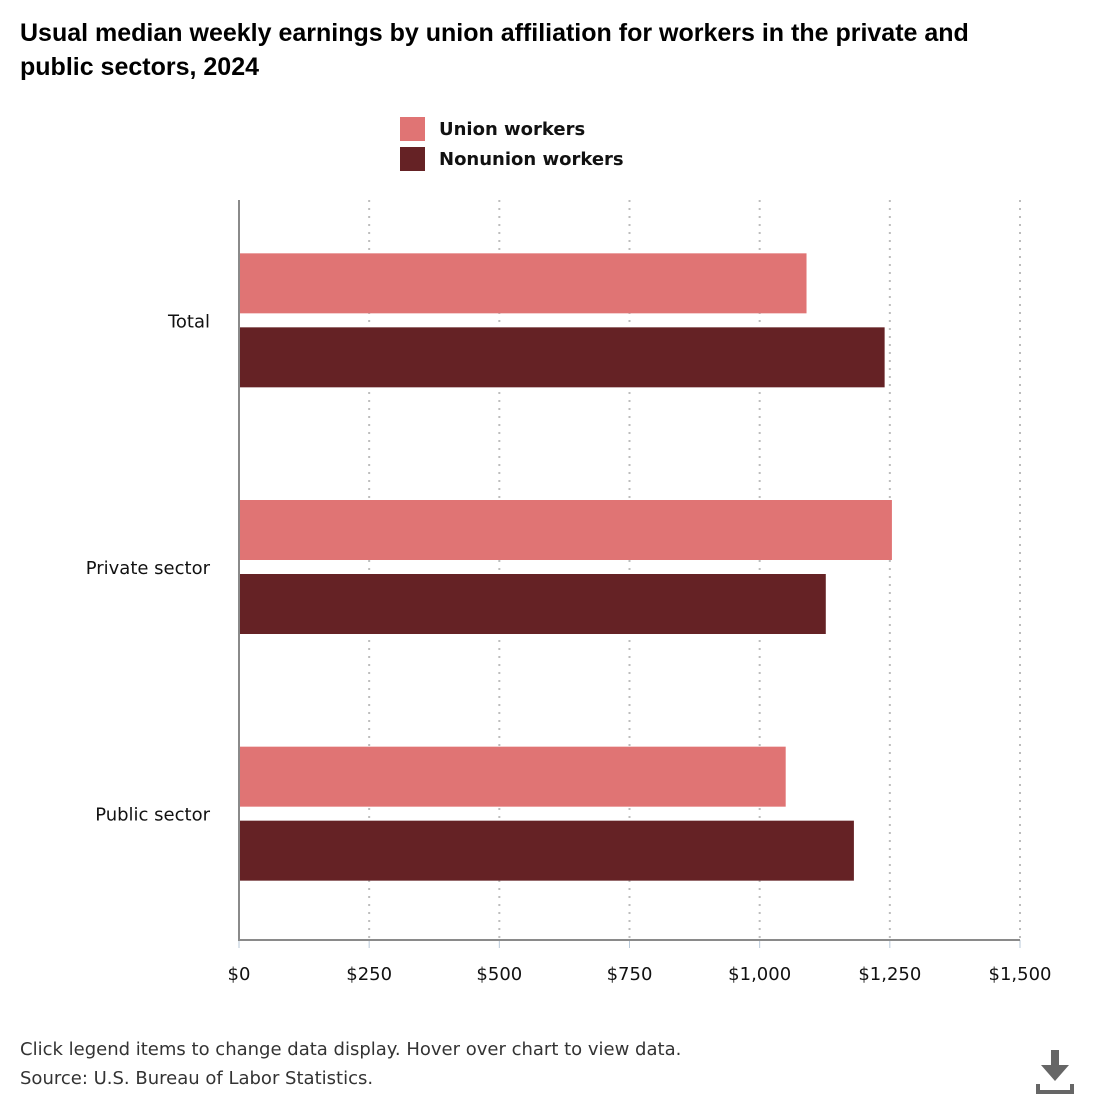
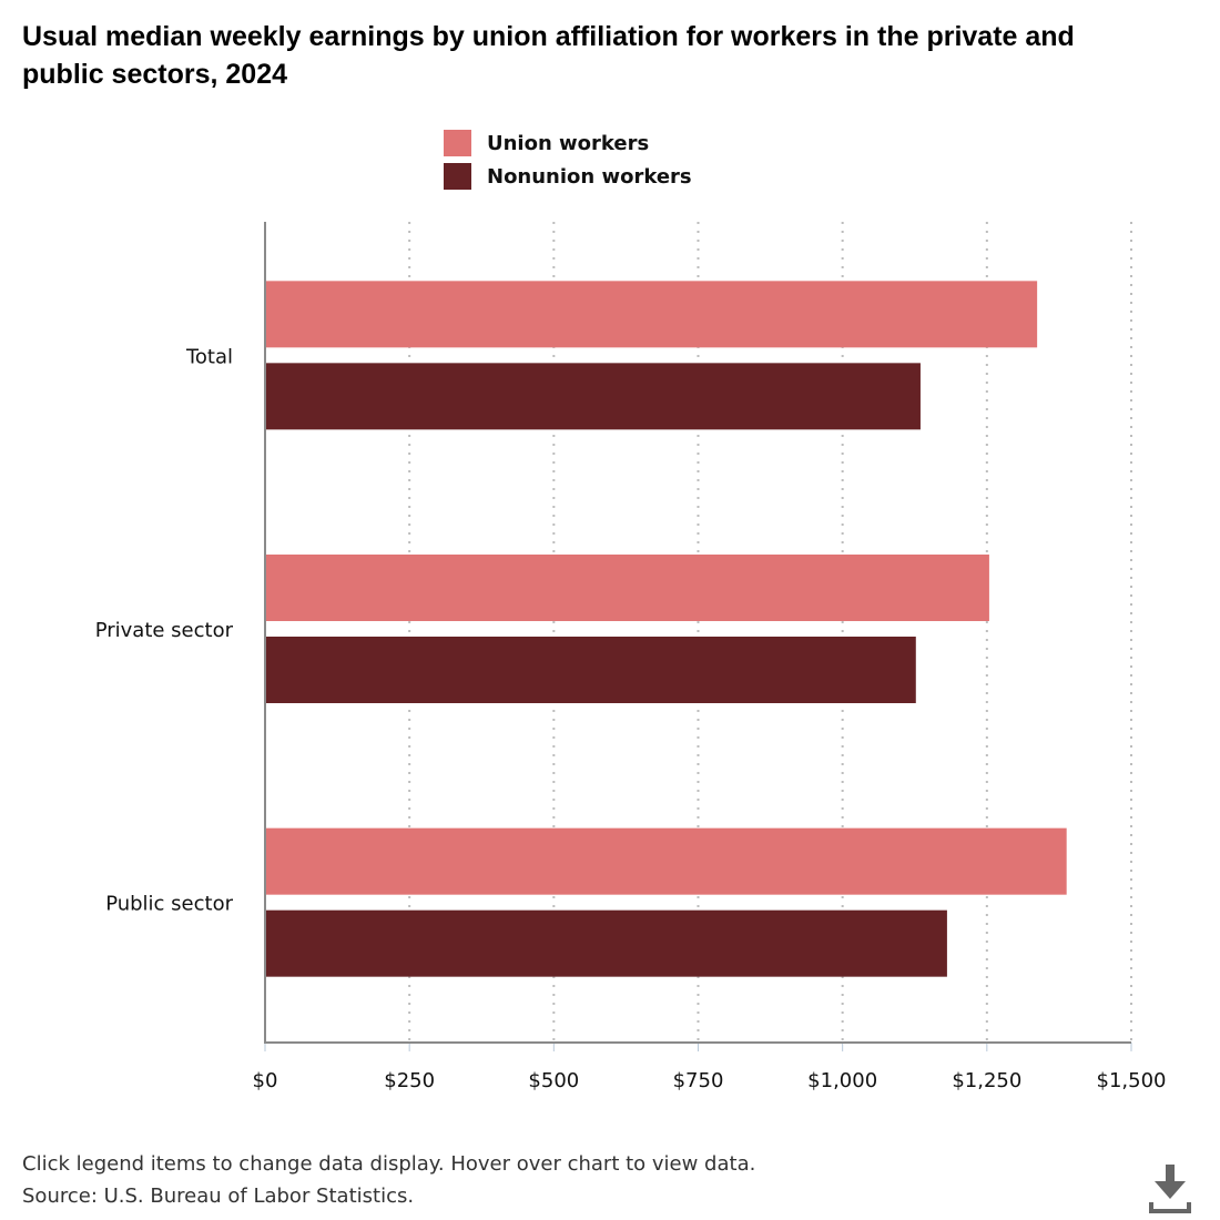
Union workers/Total: $1090 -> $1340
Nonunion workers/Total: $1240 -> $1140
Union workers/Public sector: $1050 -> $1390
